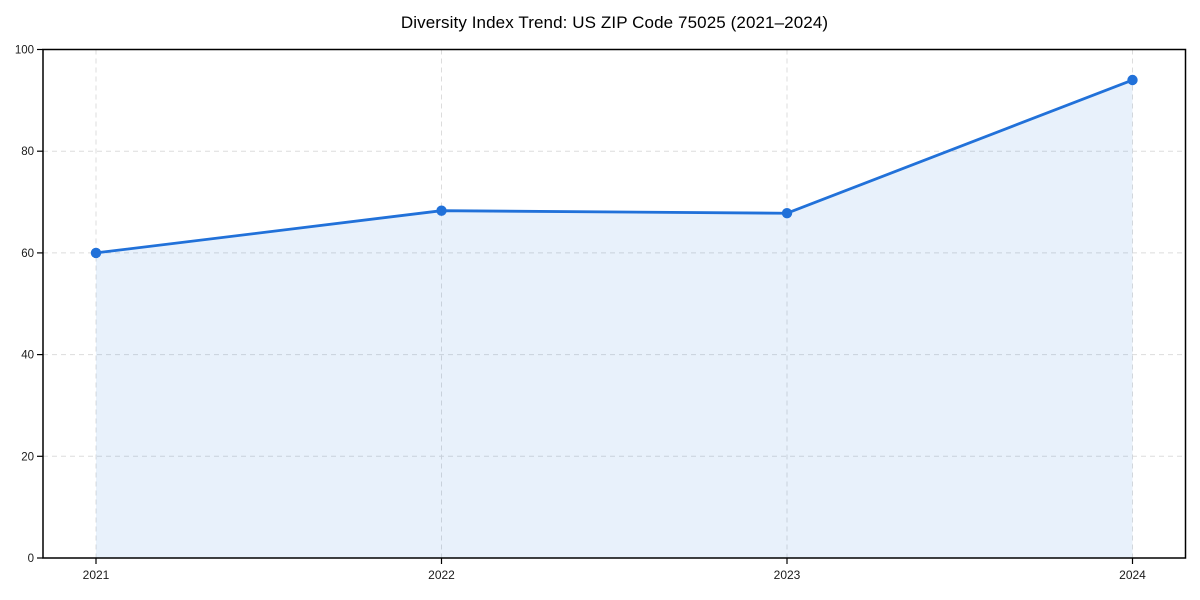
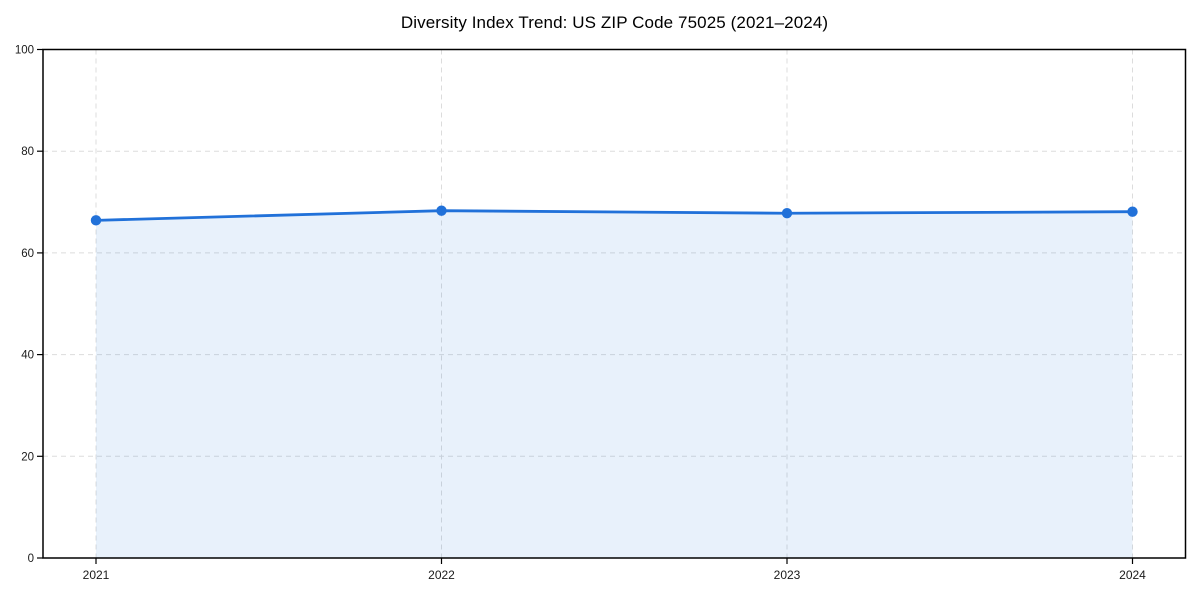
2021: 60 -> 66
2024: 94 -> 68
